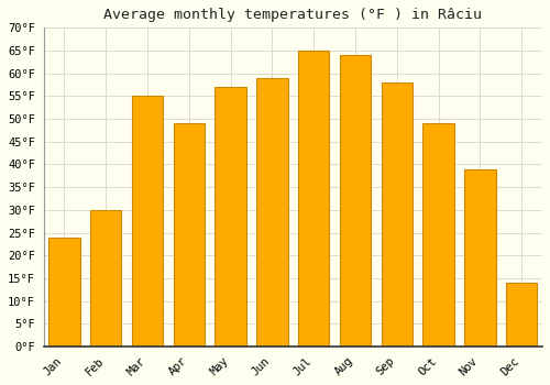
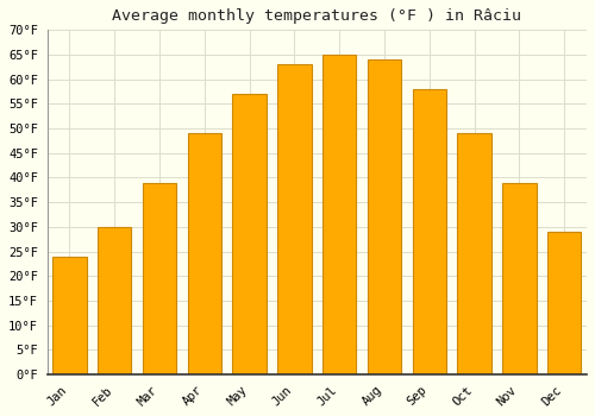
Mar: 55°F -> 39°F
Jun: 59°F -> 63°F
Dec: 14°F -> 29°F
